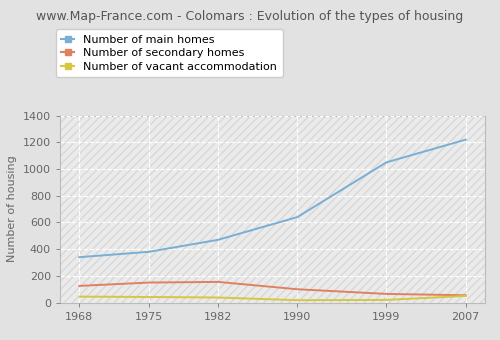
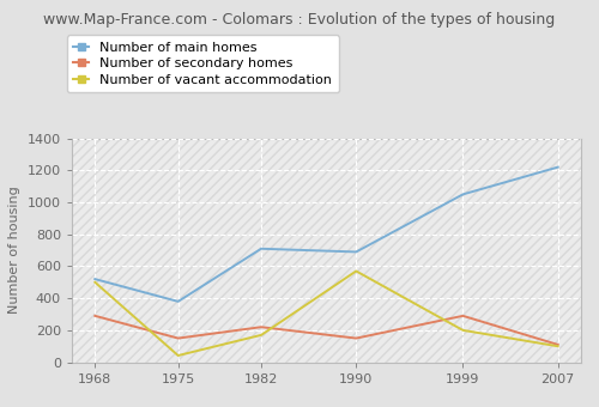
Number of main homes/1968: 340 -> 520
Number of secondary homes/1968: 120 -> 290
Number of vacant accommodation/1968: 40 -> 500
Number of main homes/1982: 470 -> 710
Number of secondary homes/1982: 160 -> 220
Number of vacant accommodation/1982: 40 -> 170
Number of main homes/1990: 640 -> 690
Number of secondary homes/1990: 100 -> 150
Number of vacant accommodation/1990: 20 -> 570
Number of secondary homes/1999: 60 -> 290
Number of vacant accommodation/1999: 20 -> 200
Number of secondary homes/2007: 60 -> 110
Number of vacant accommodation/2007: 50 -> 100
